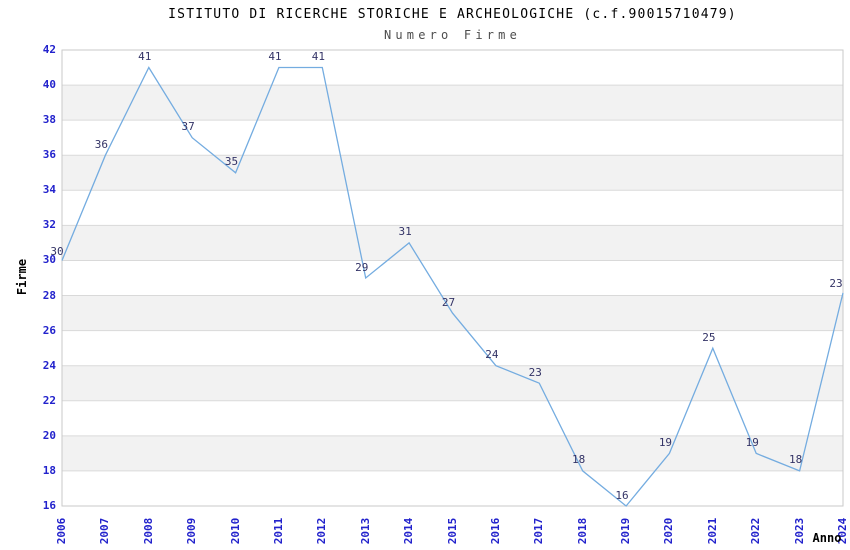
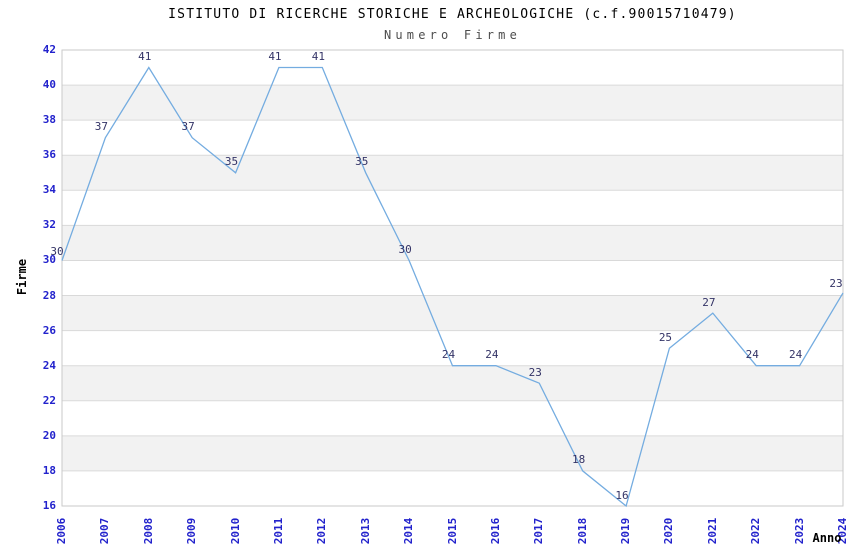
2007: 36 -> 37
2013: 29 -> 35
2014: 31 -> 30
2015: 27 -> 24
2020: 19 -> 25
2021: 25 -> 27
2022: 19 -> 24
2023: 18 -> 24
